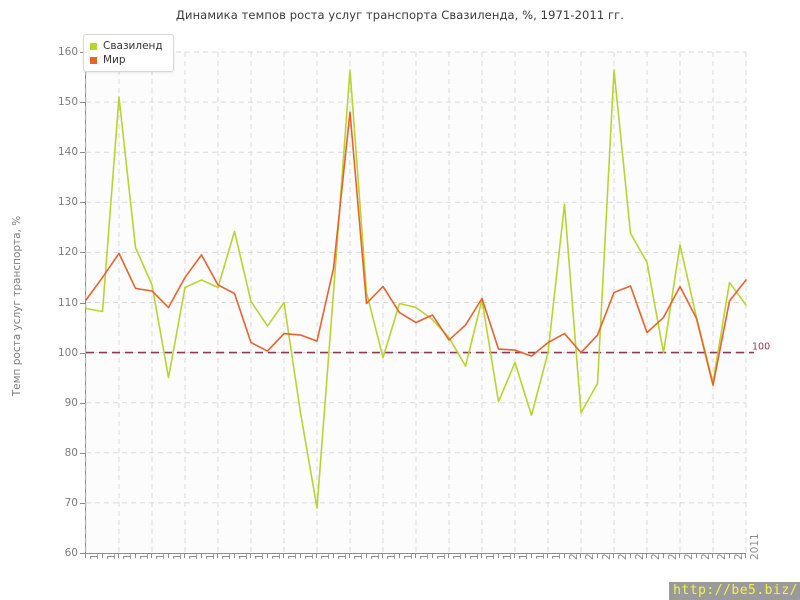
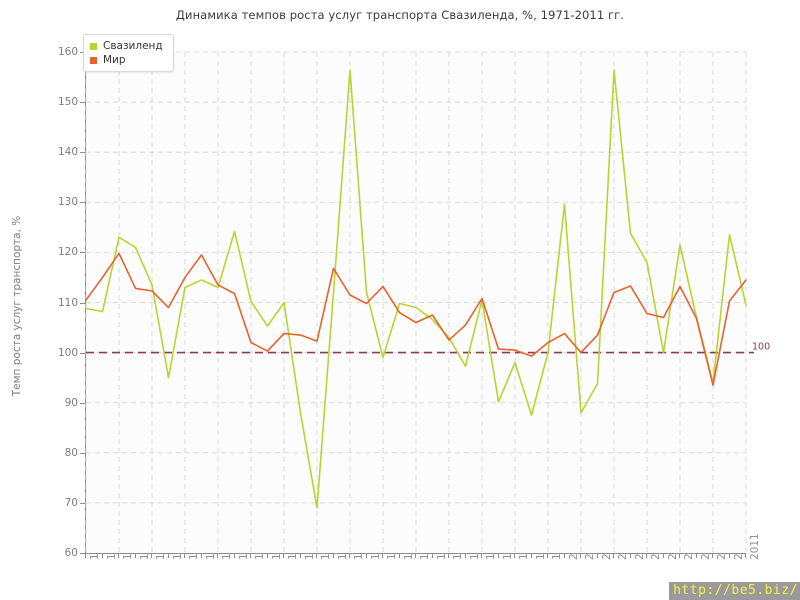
Свазиленд/1973: 151 -> 123
Мир/1987: 148 -> 112
Мир/2005: 104 -> 108
Свазиленд/2010: 114 -> 124
